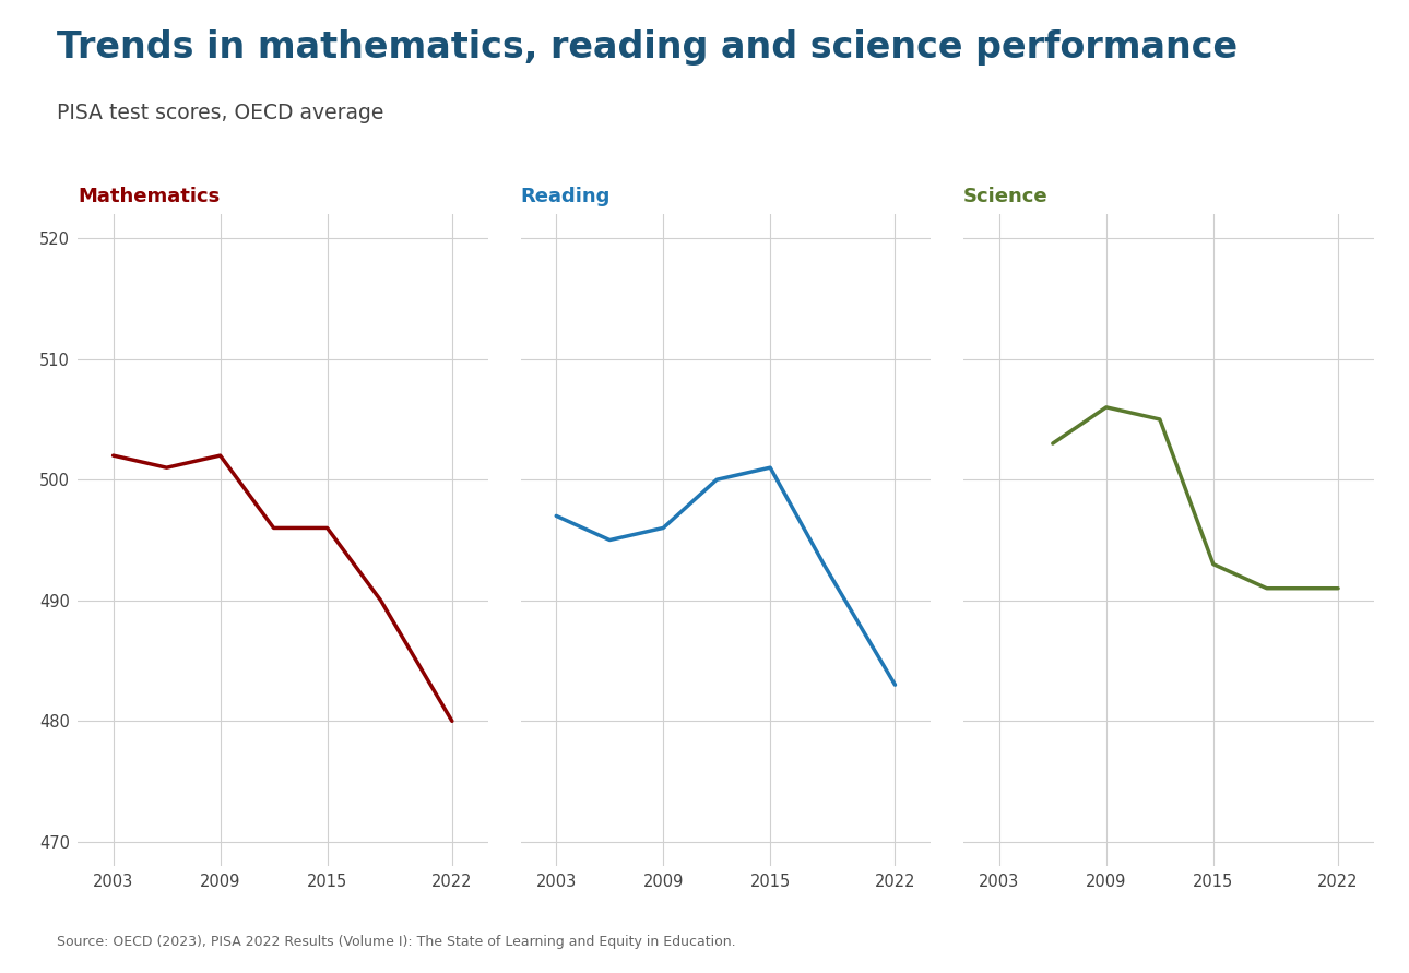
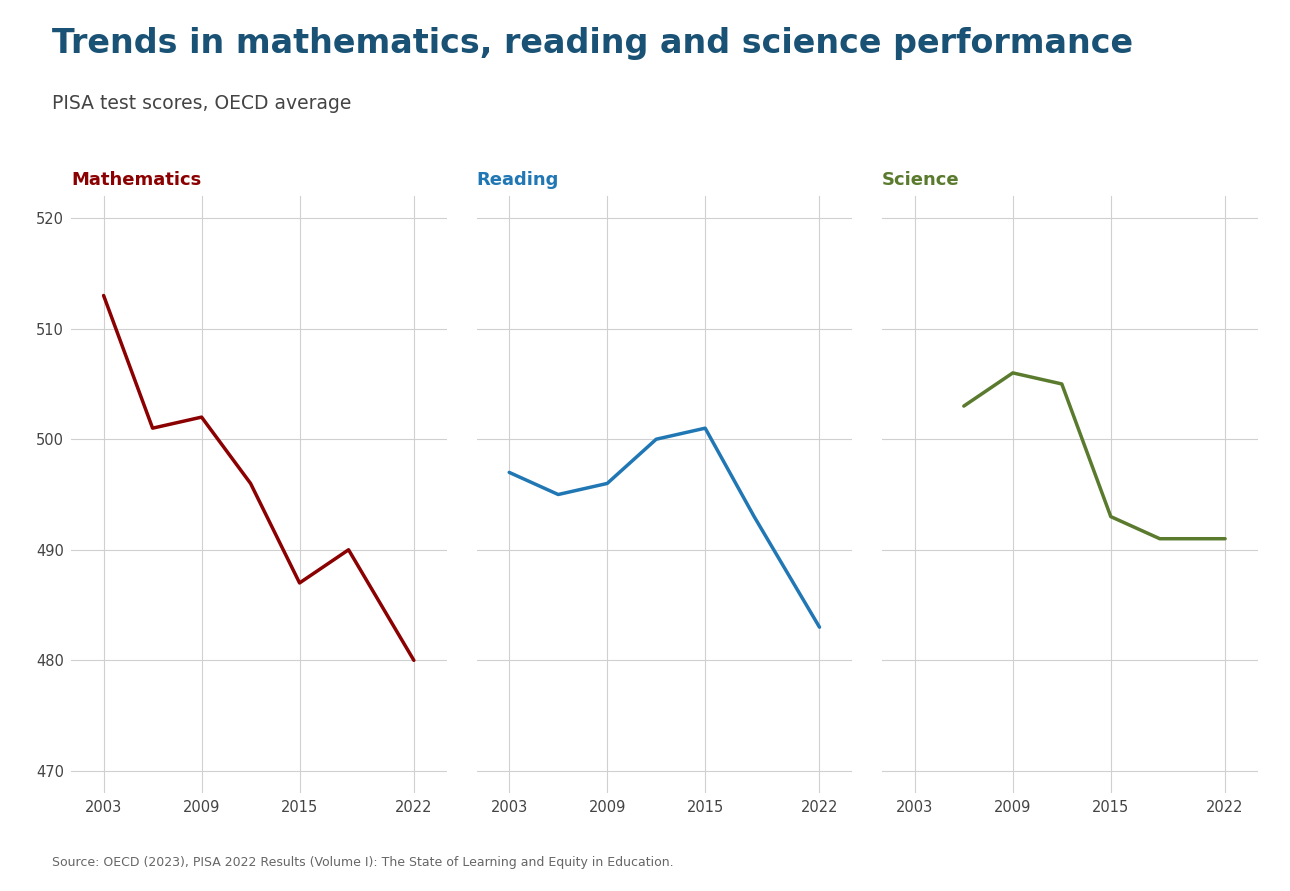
Mathematics/2003: 502 -> 513
Mathematics/2015: 496 -> 487
